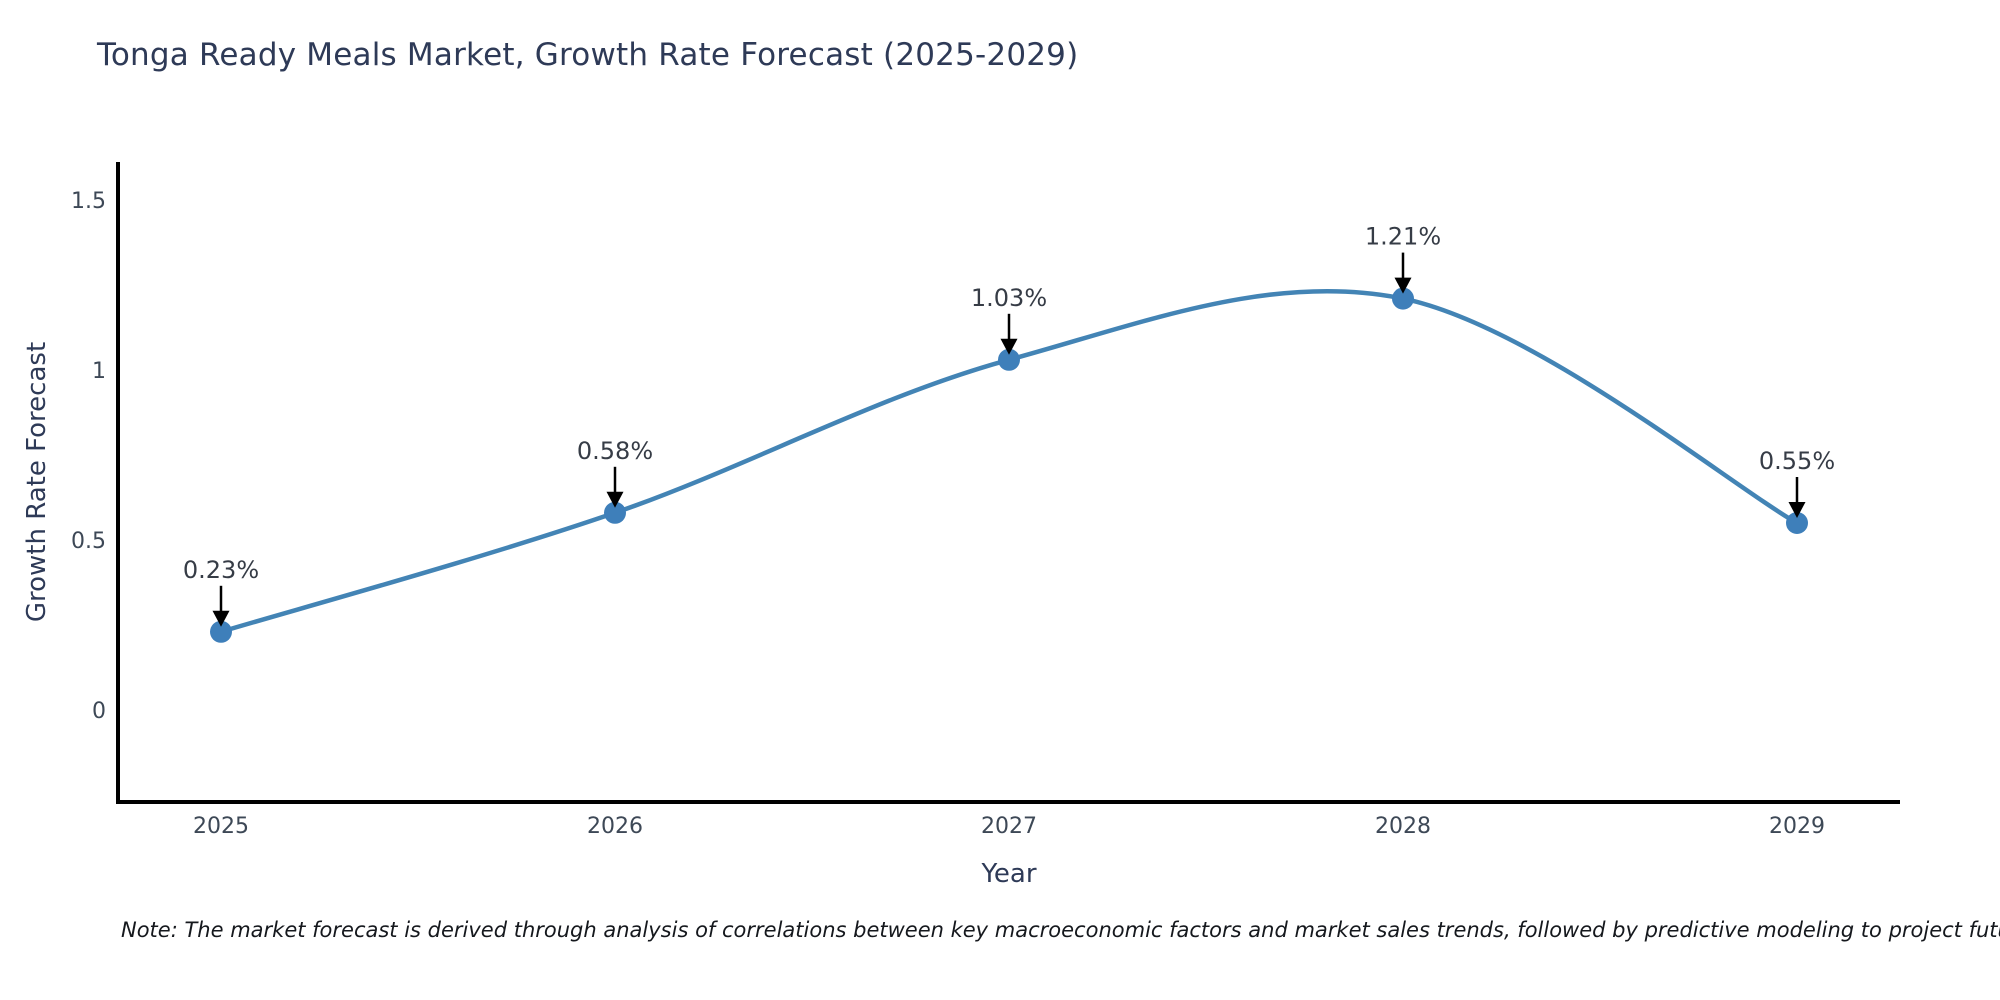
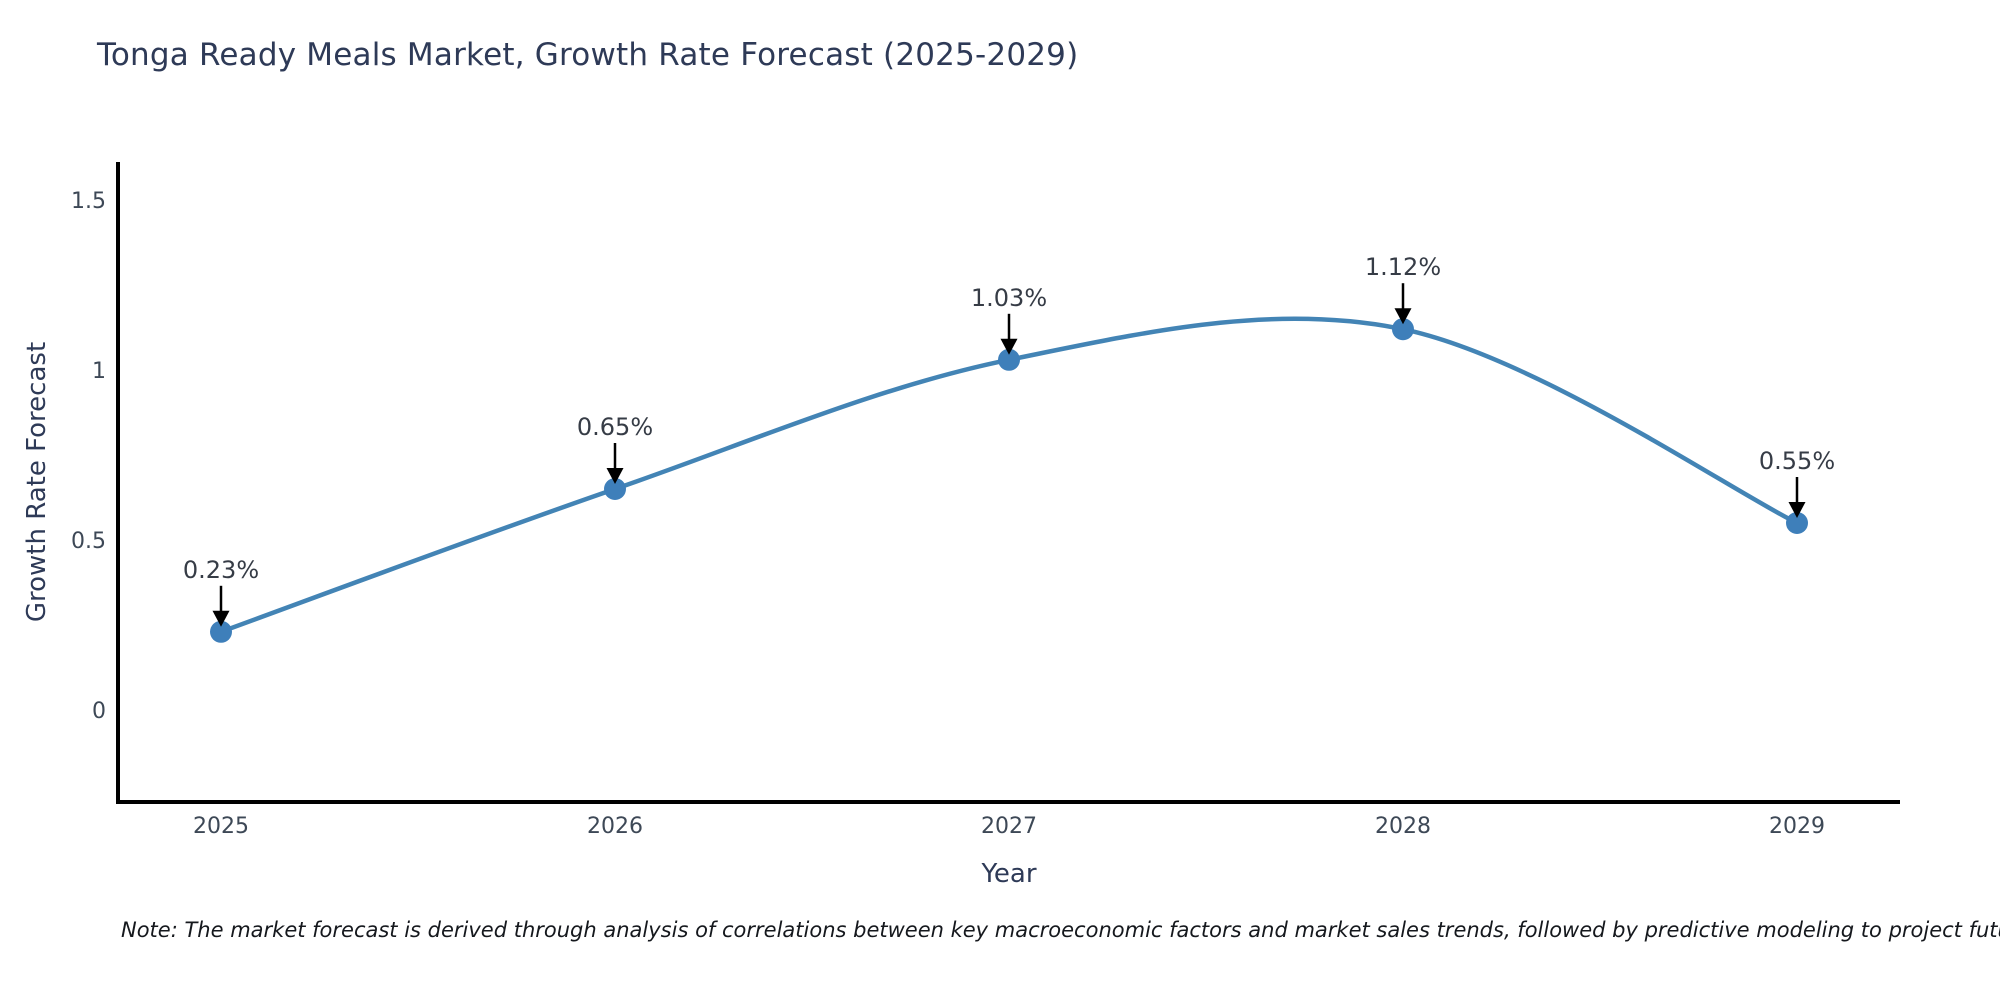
2026: 0.58% -> 0.65%
2028: 1.21% -> 1.12%
